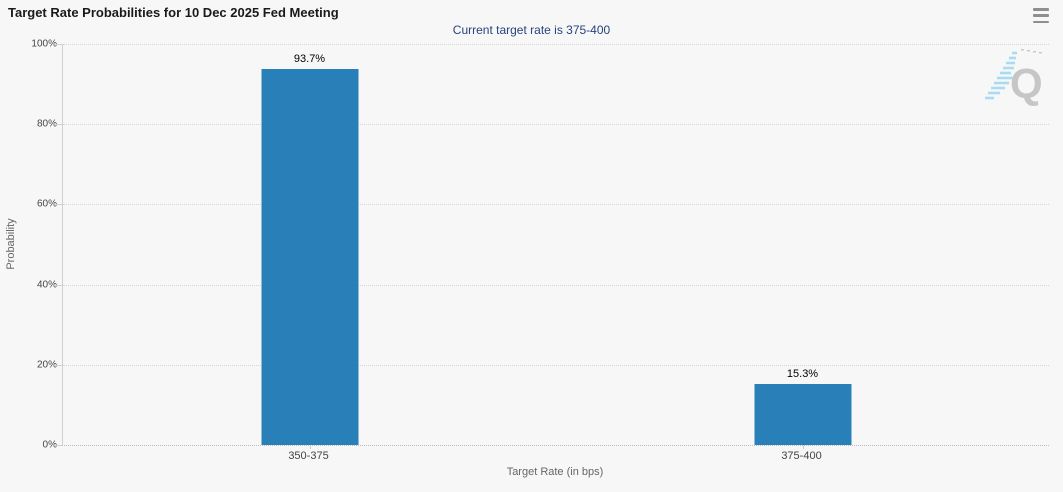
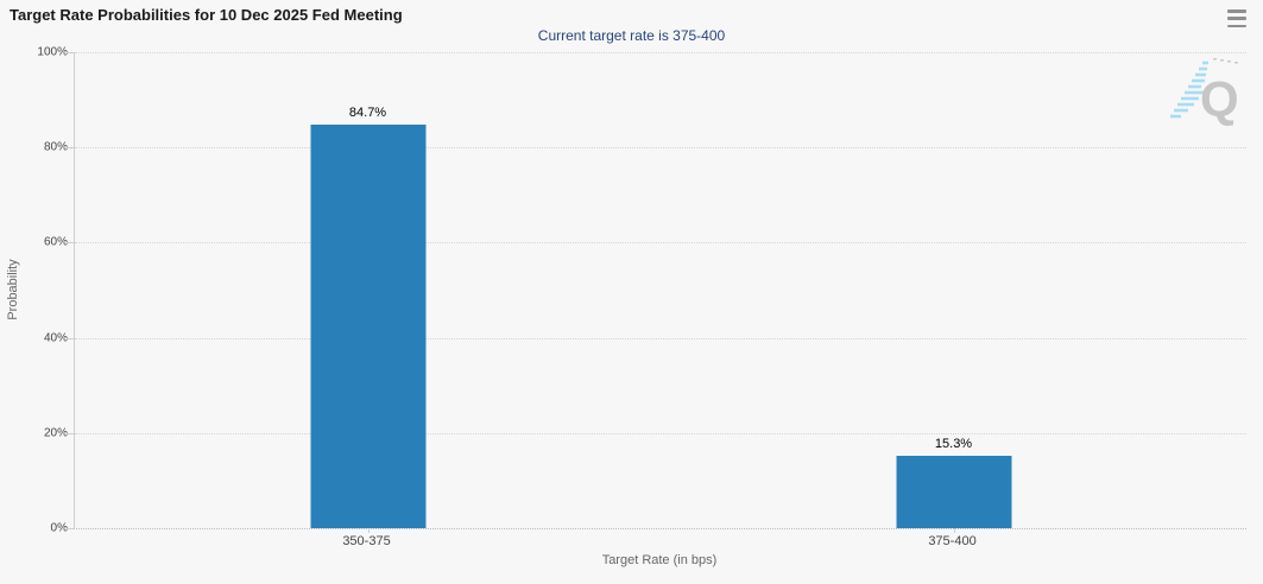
350-375: 93.7% -> 84.7%
